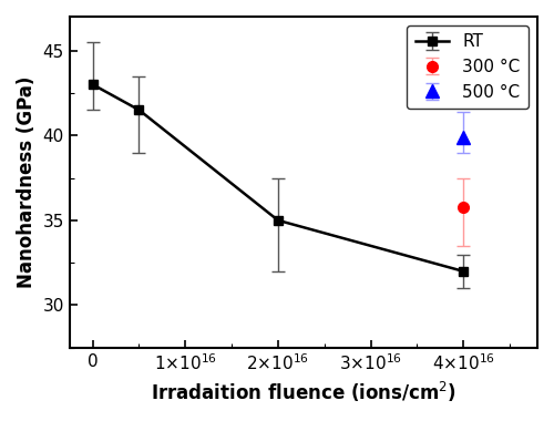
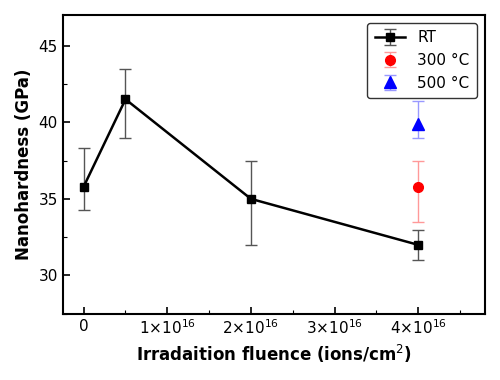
0: 43.0 -> 35.8
